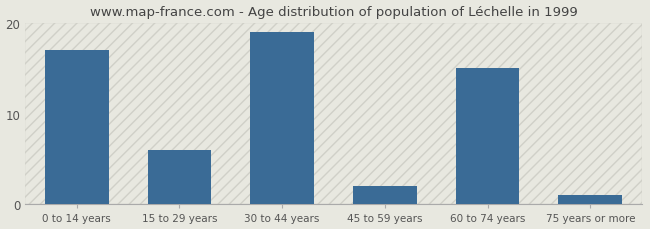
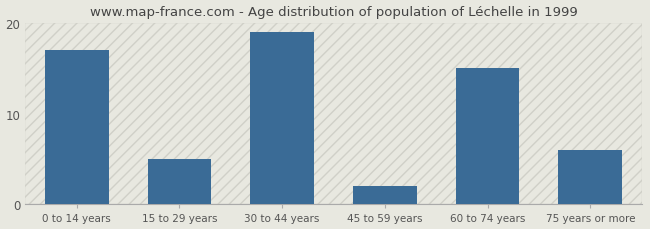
15 to 29 years: 6 -> 5
75 years or more: 1 -> 6
